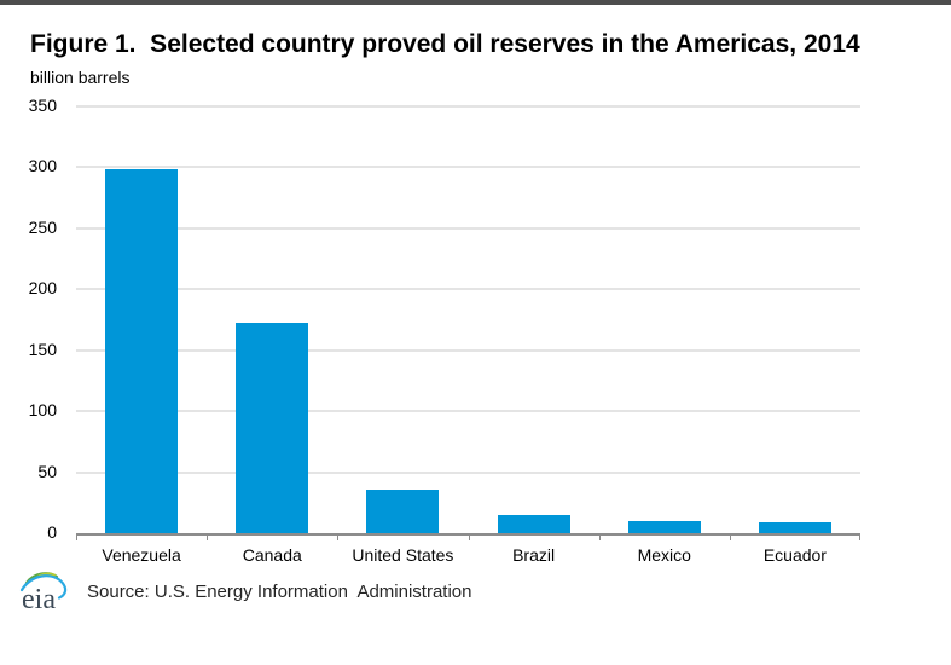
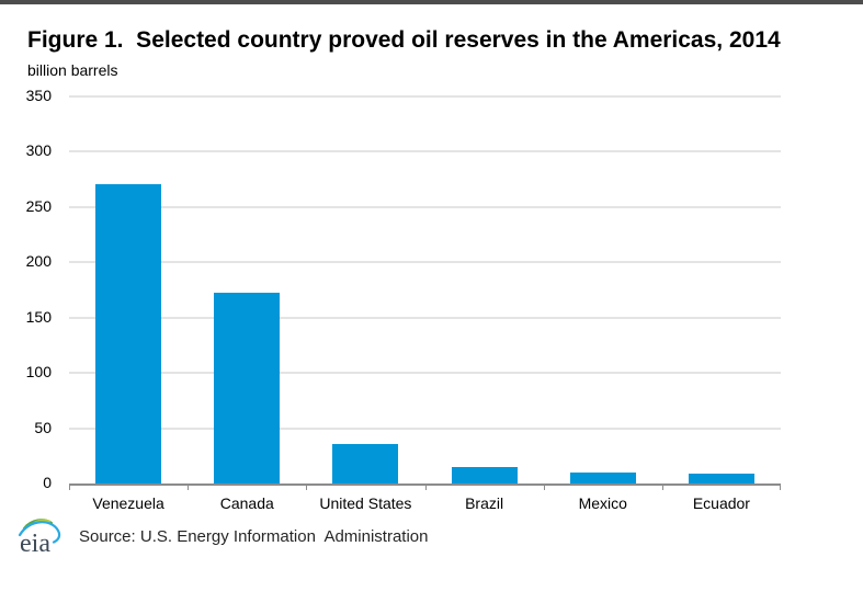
Venezuela: 298 -> 271
